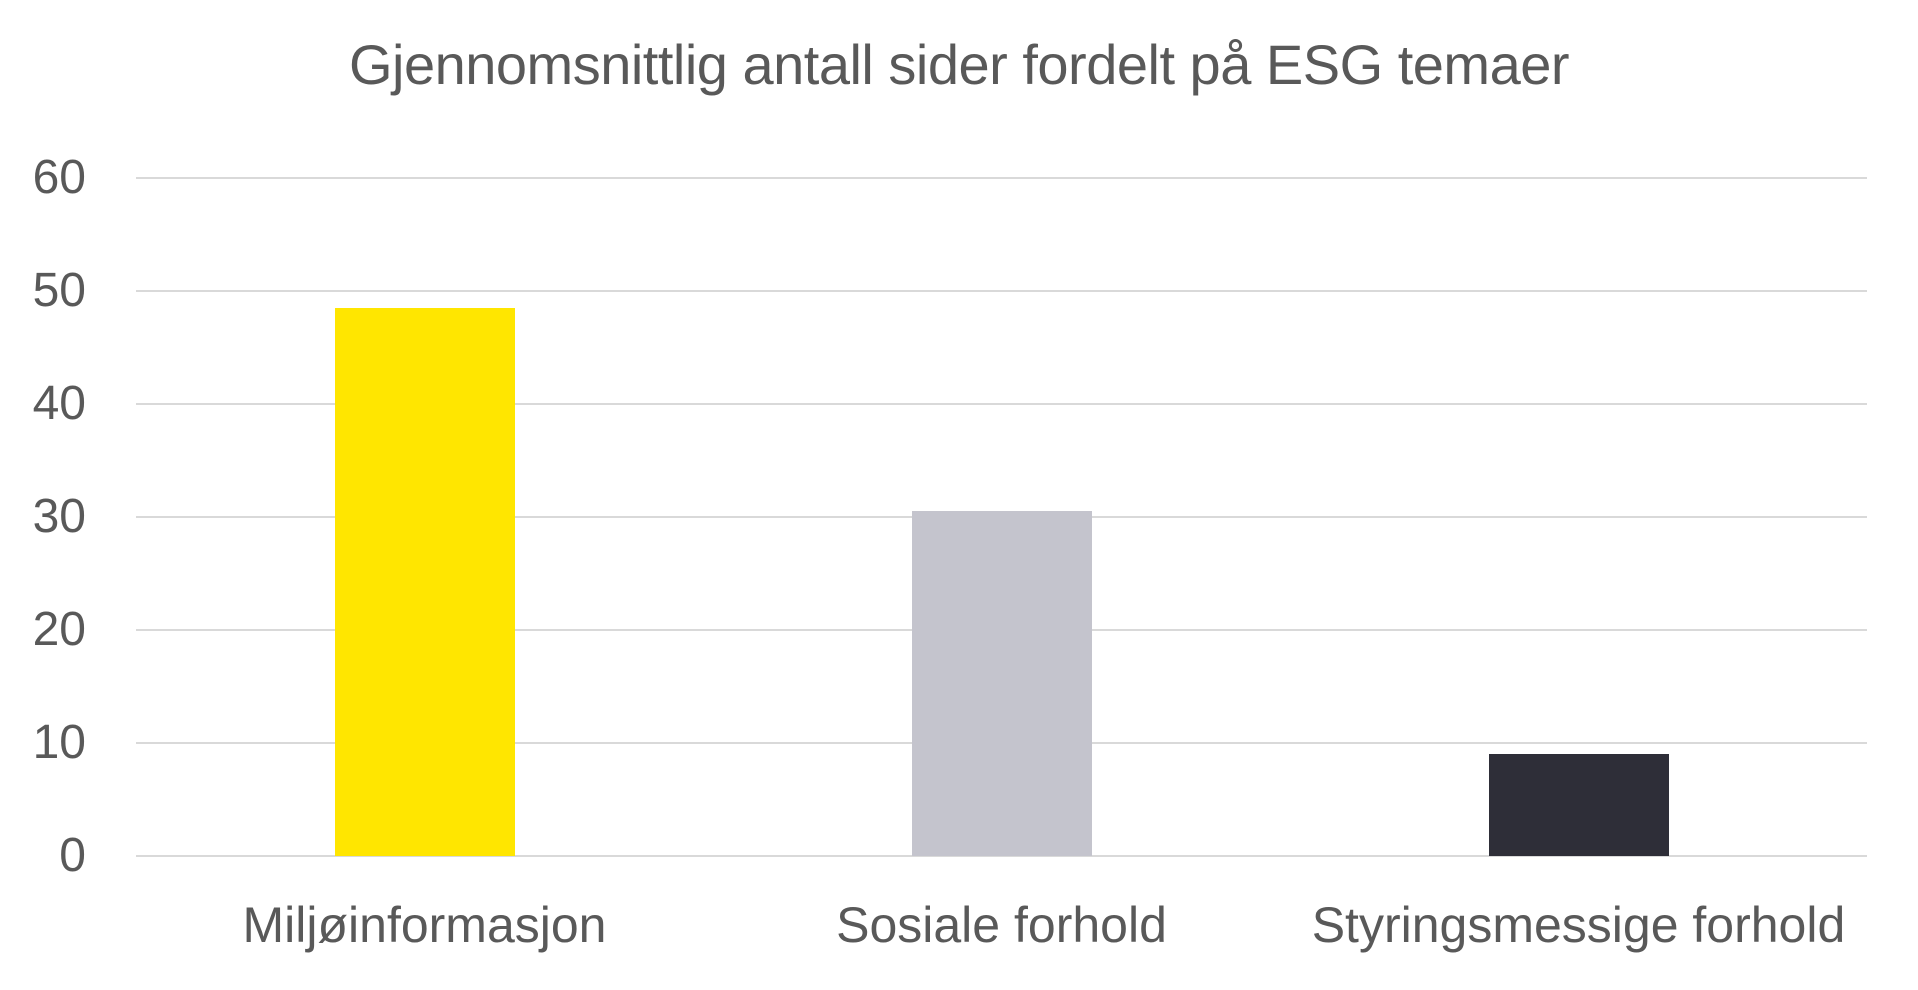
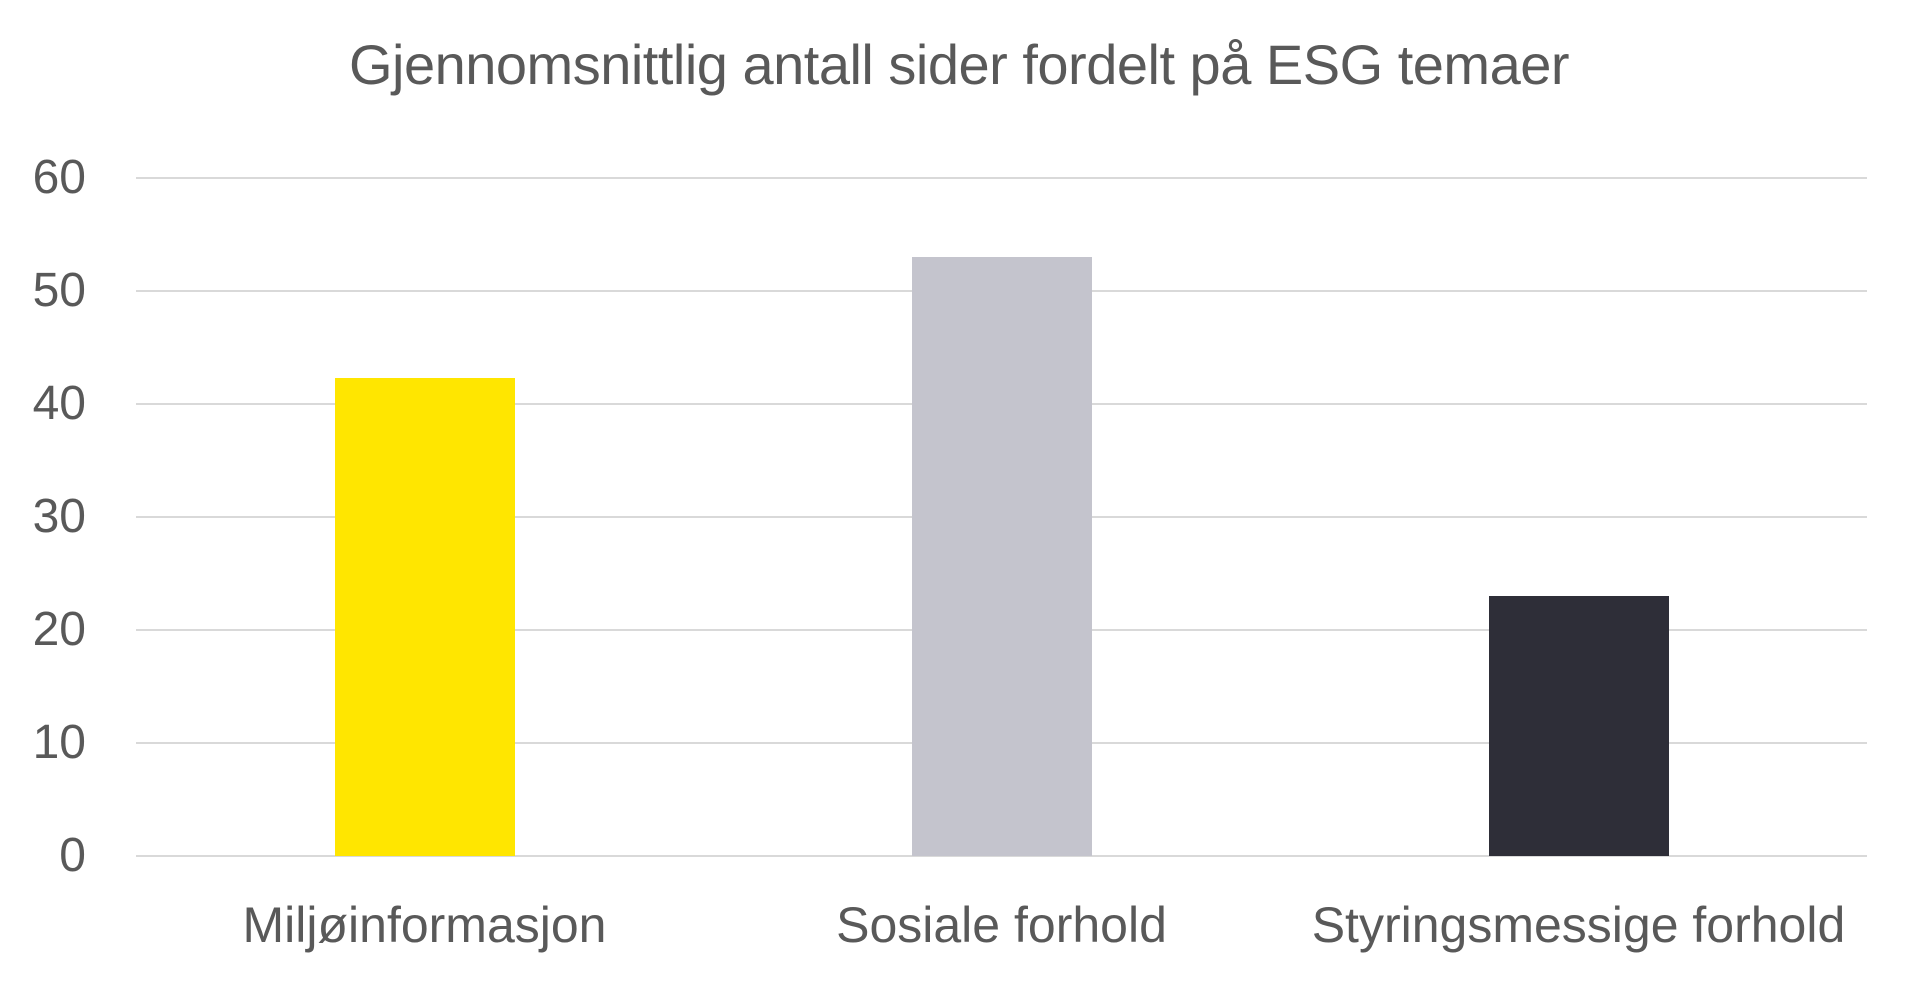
Miljøinformasjon: 48.5 -> 42.3
Sosiale forhold: 30.5 -> 53.0
Styringsmessige forhold: 9.0 -> 23.0
